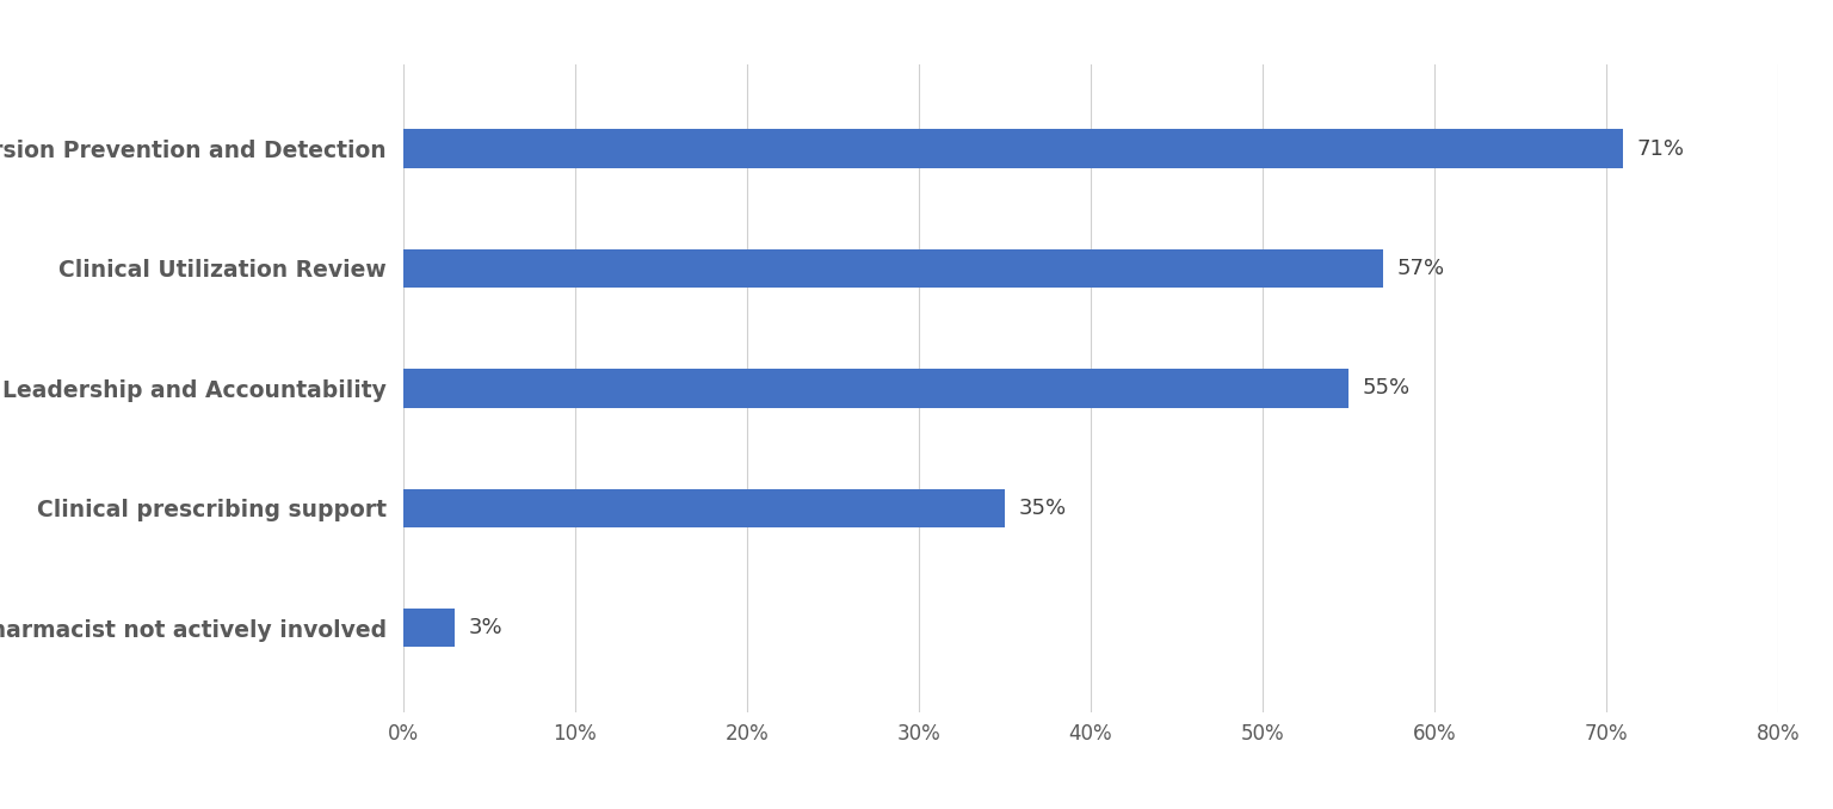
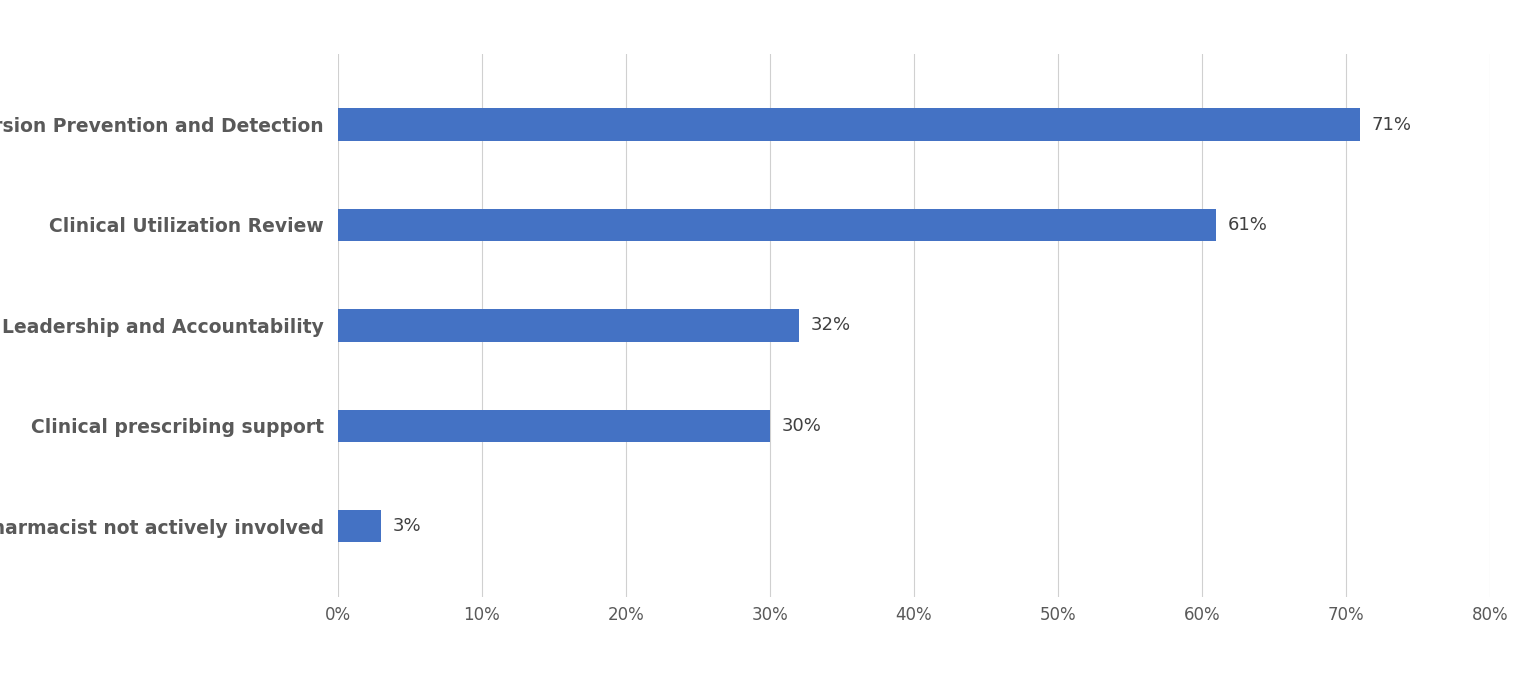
Clinical Utilization Review: 57% -> 61%
Leadership and Accountability: 55% -> 32%
Clinical prescribing support: 35% -> 30%
